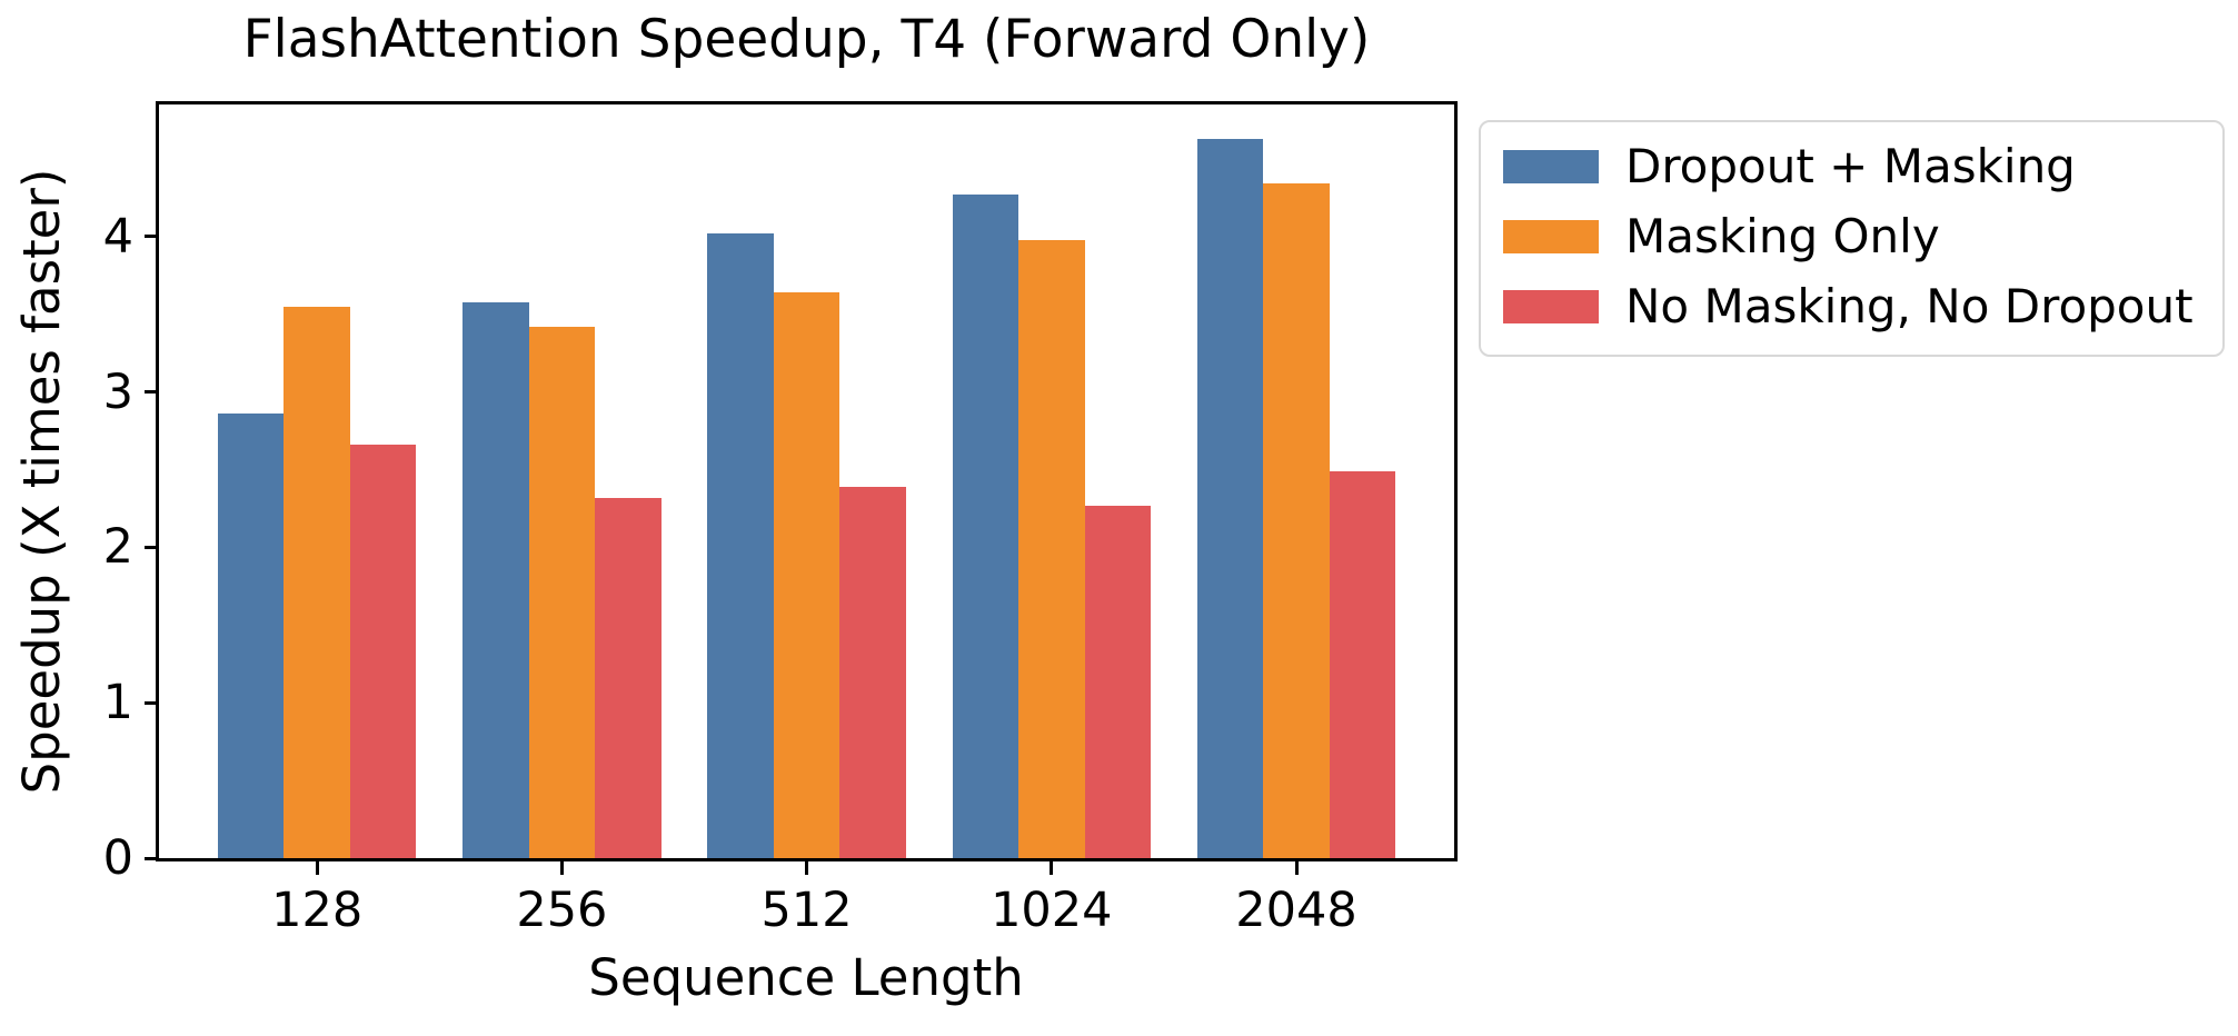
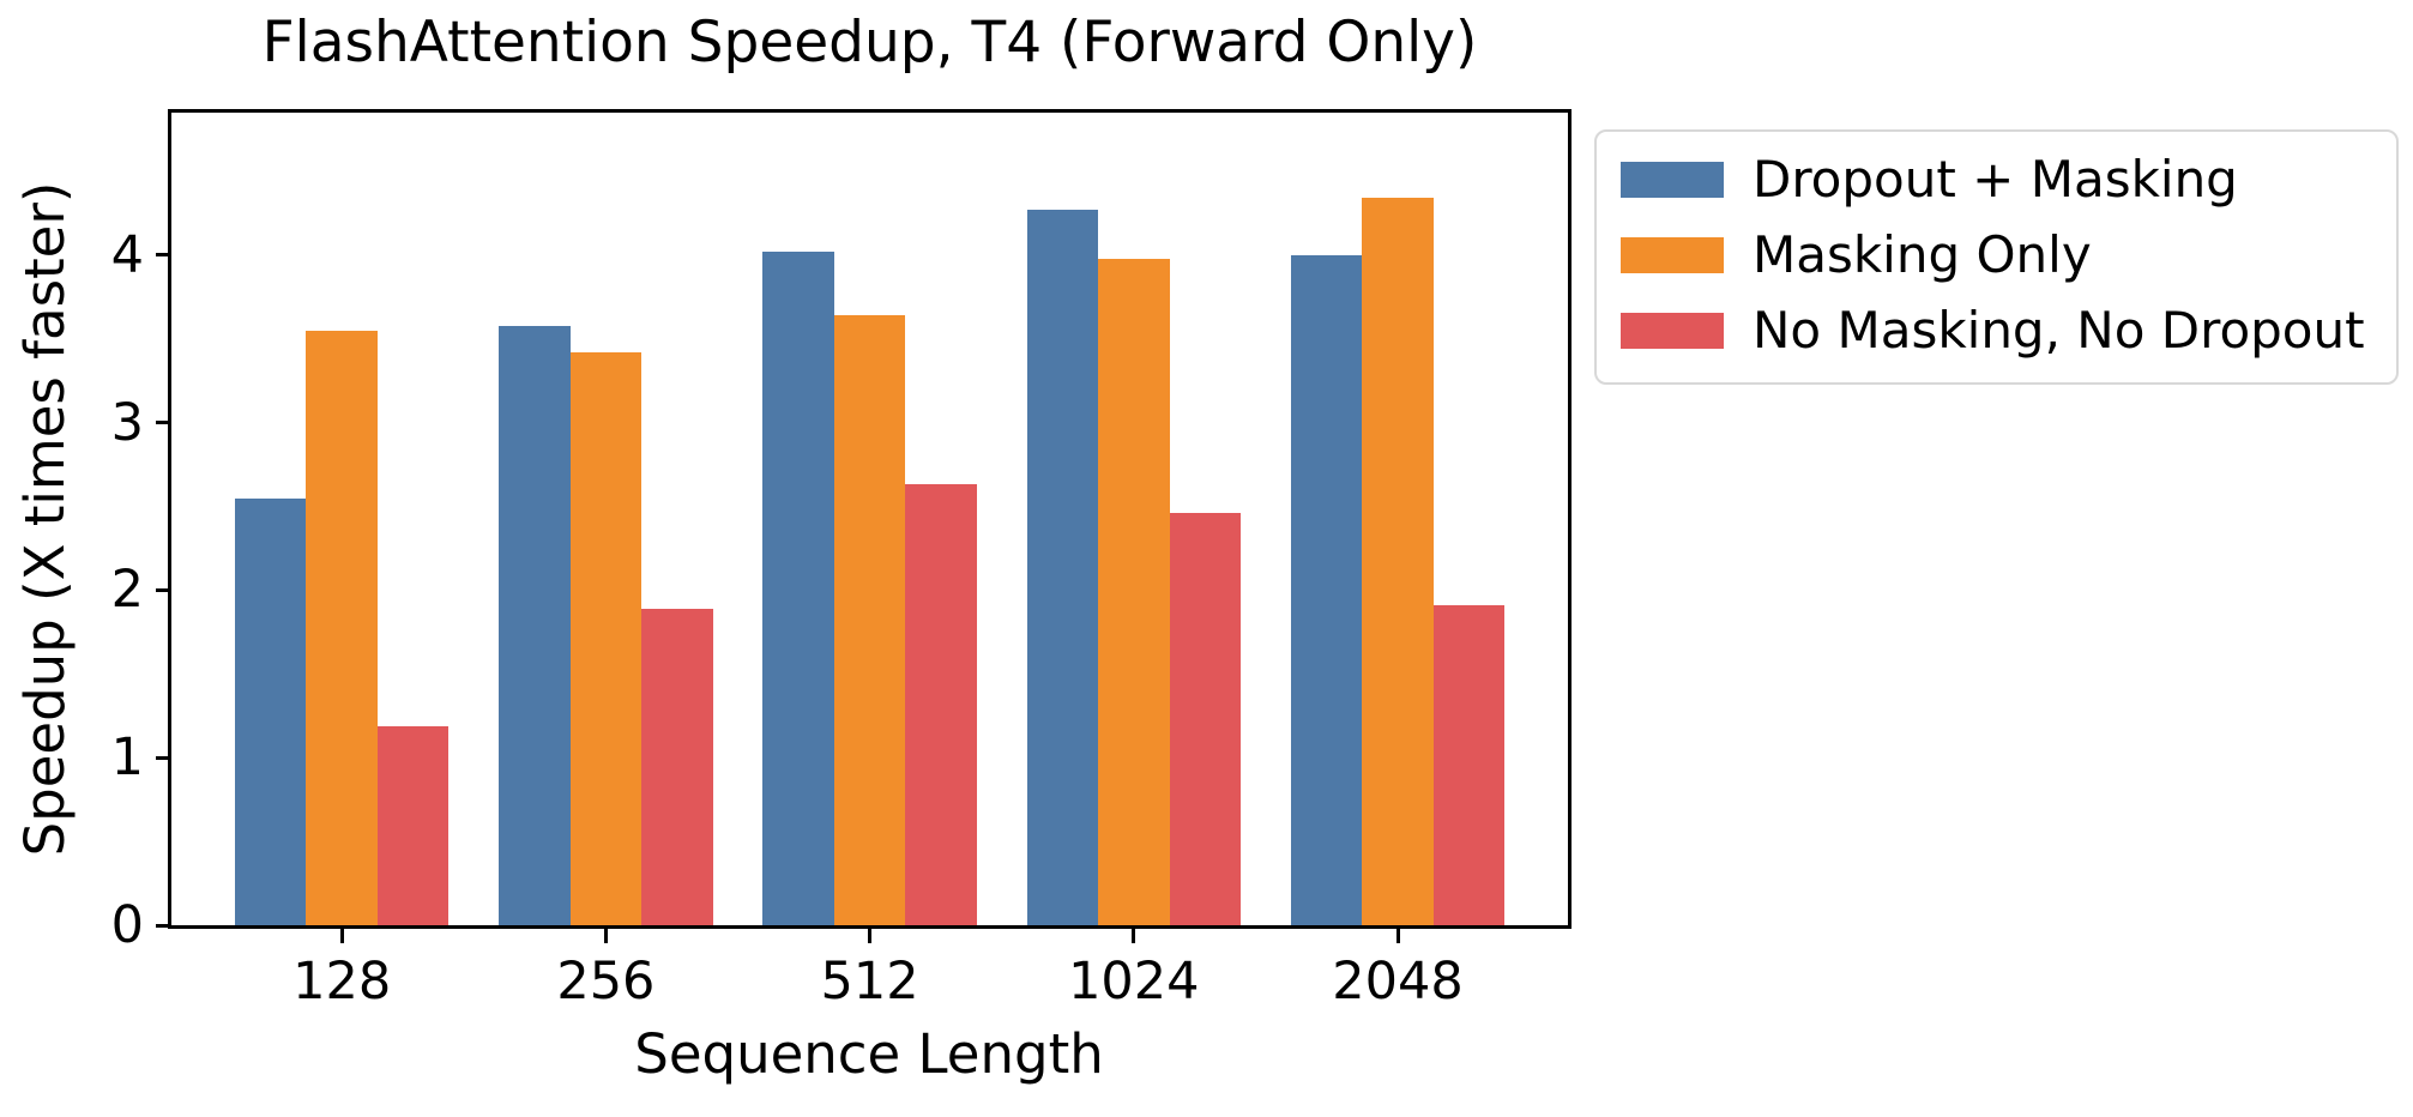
Dropout + Masking/128: 2.86 -> 2.55
No Masking, No Dropout/128: 2.66 -> 1.19
No Masking, No Dropout/256: 2.32 -> 1.89
No Masking, No Dropout/512: 2.39 -> 2.63
No Masking, No Dropout/1024: 2.27 -> 2.46
Dropout + Masking/2048: 4.63 -> 4.00
No Masking, No Dropout/2048: 2.49 -> 1.91
